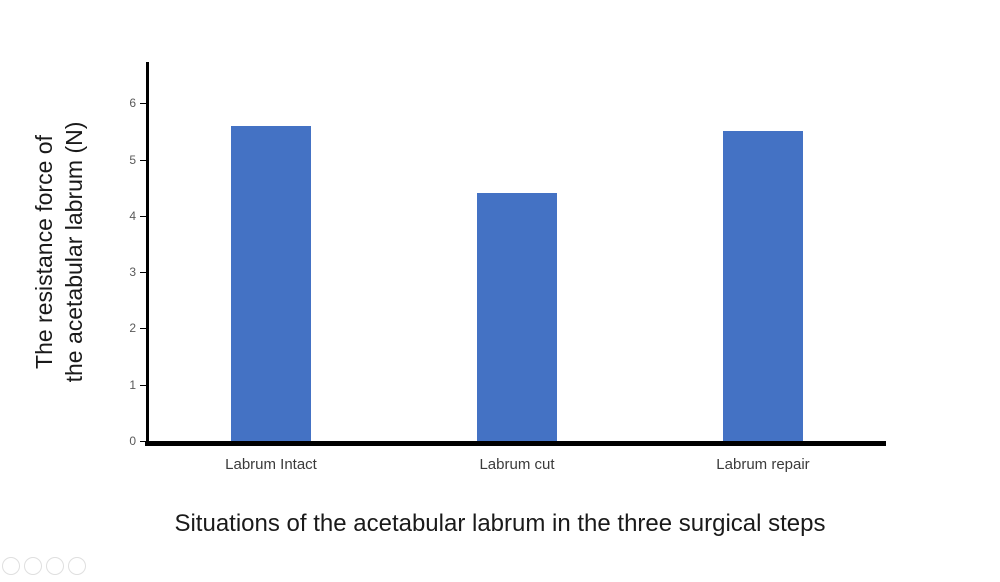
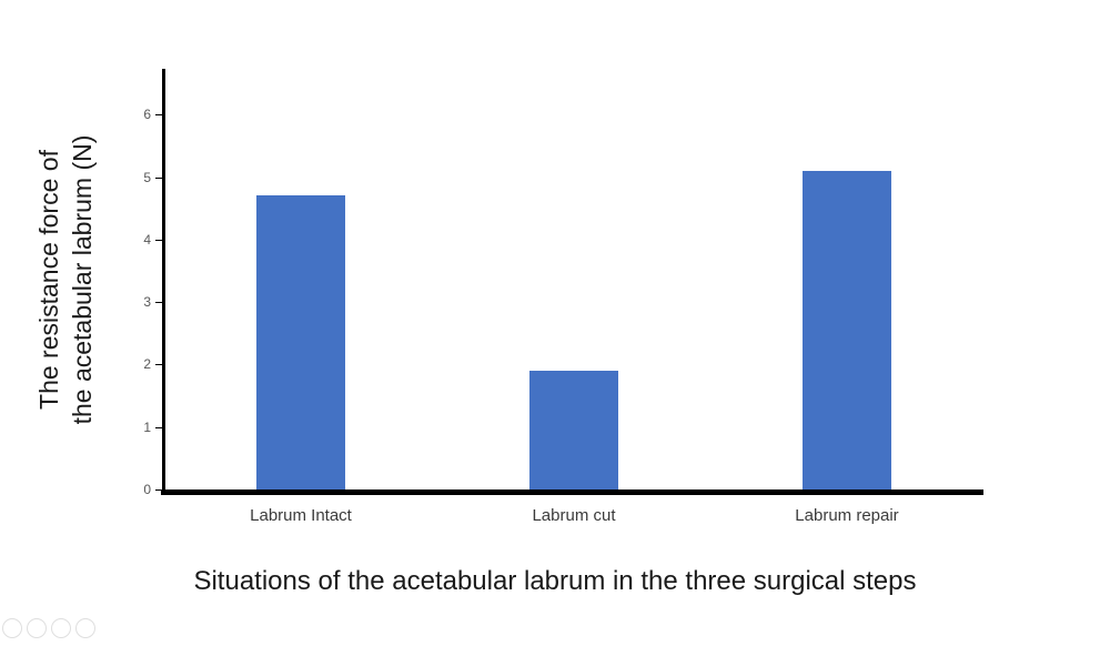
Labrum Intact: 5.6 -> 4.7
Labrum cut: 4.4 -> 1.9
Labrum repair: 5.5 -> 5.1
